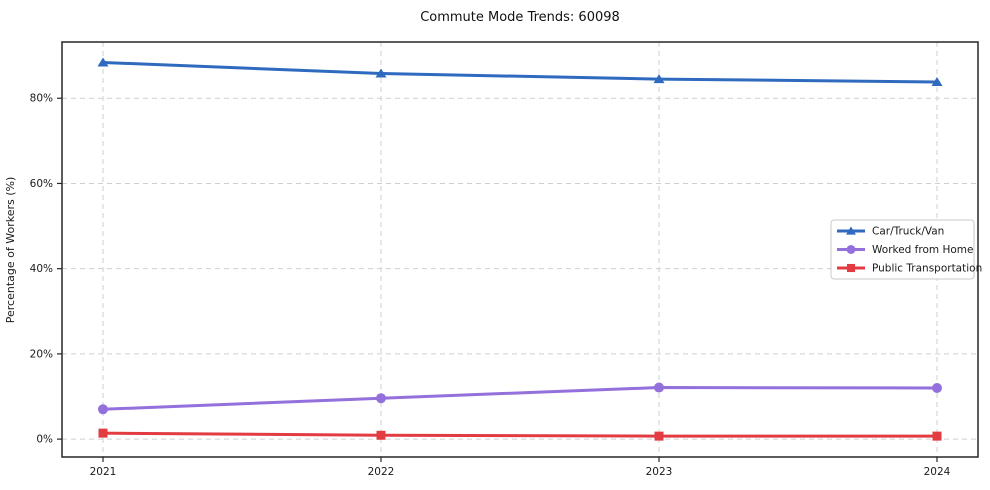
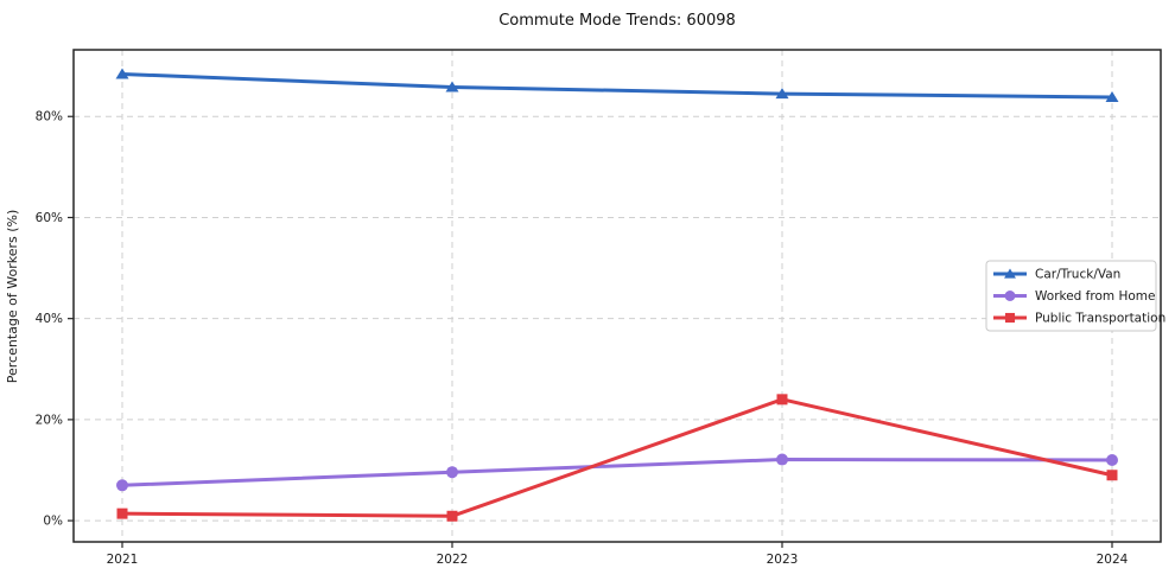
Public Transportation/2023: 1% -> 24%
Public Transportation/2024: 1% -> 9%
